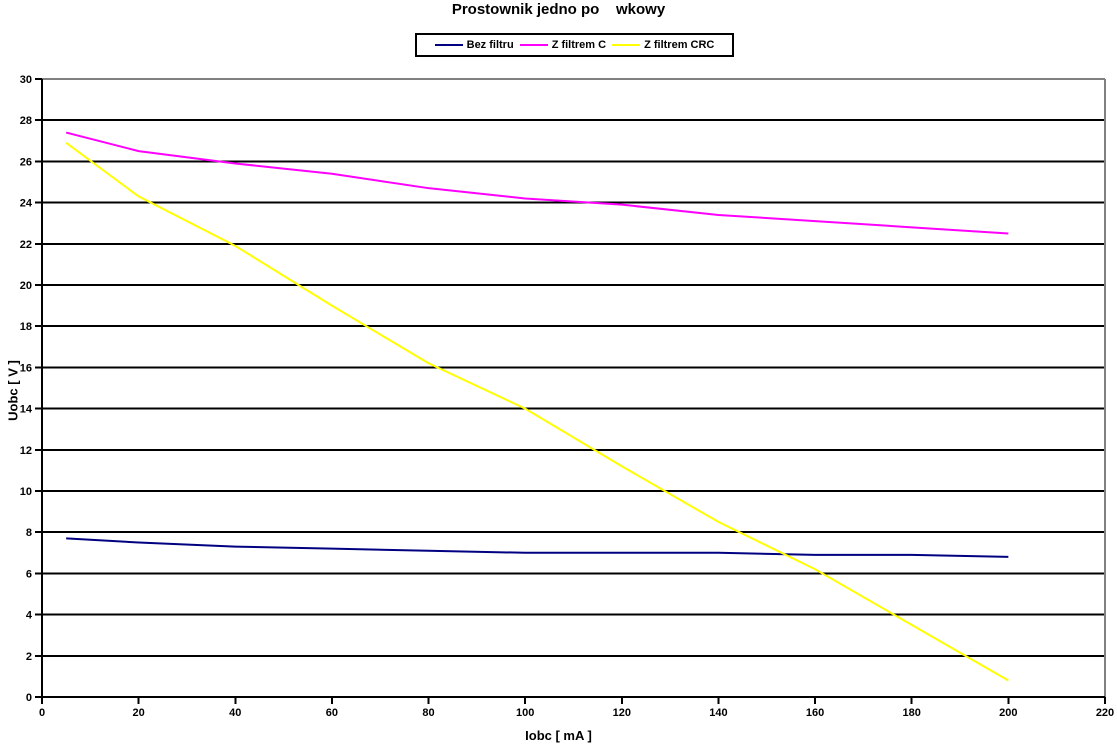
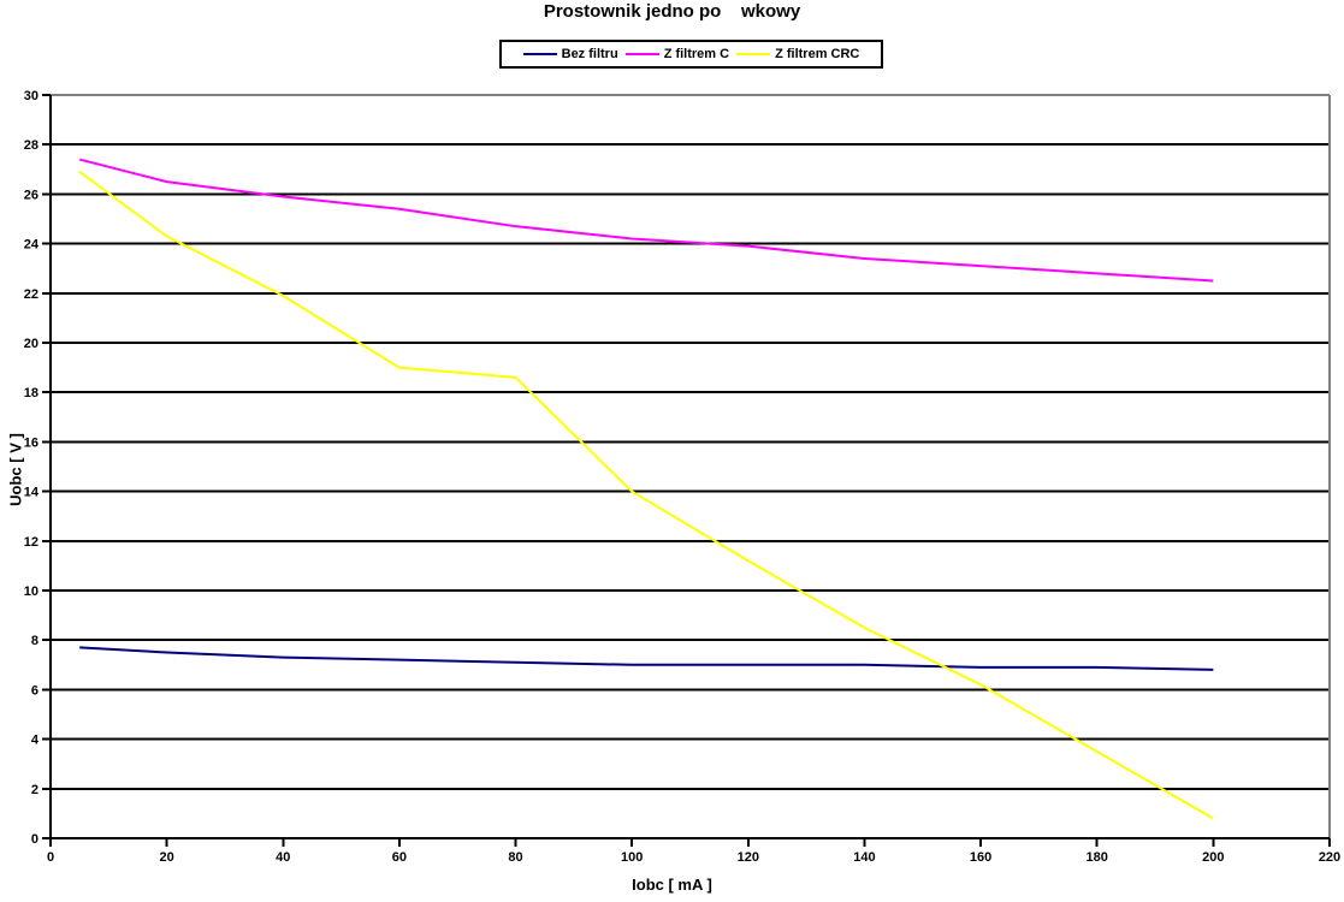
Z filtrem CRC/80: 16.2 -> 18.6
